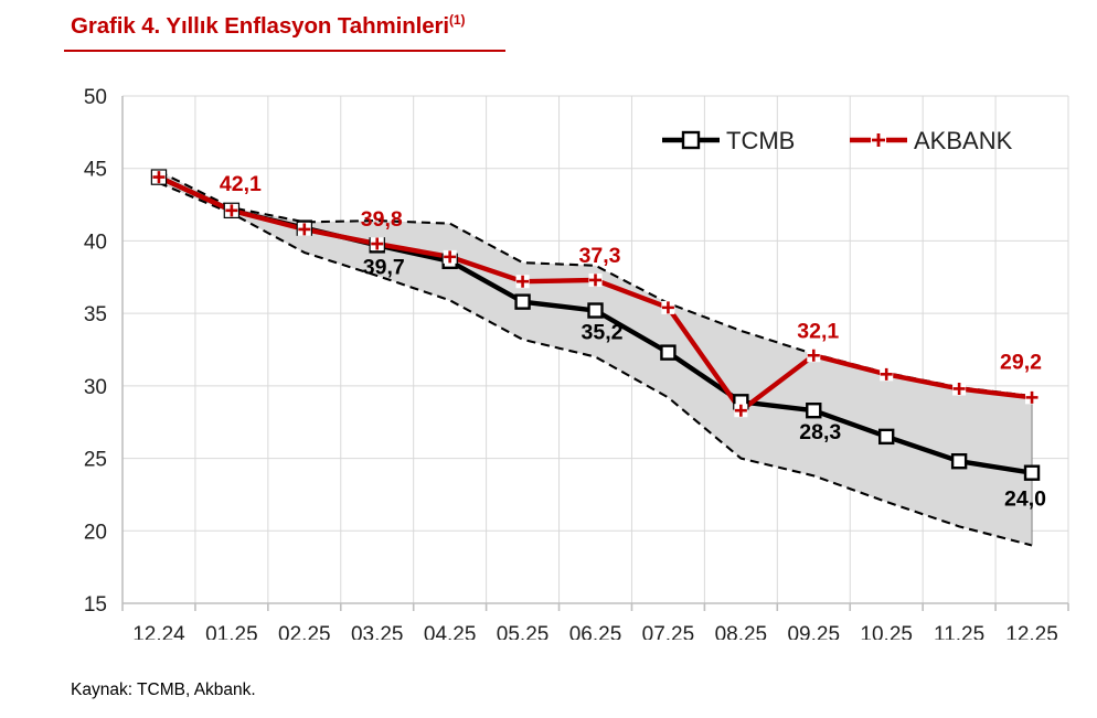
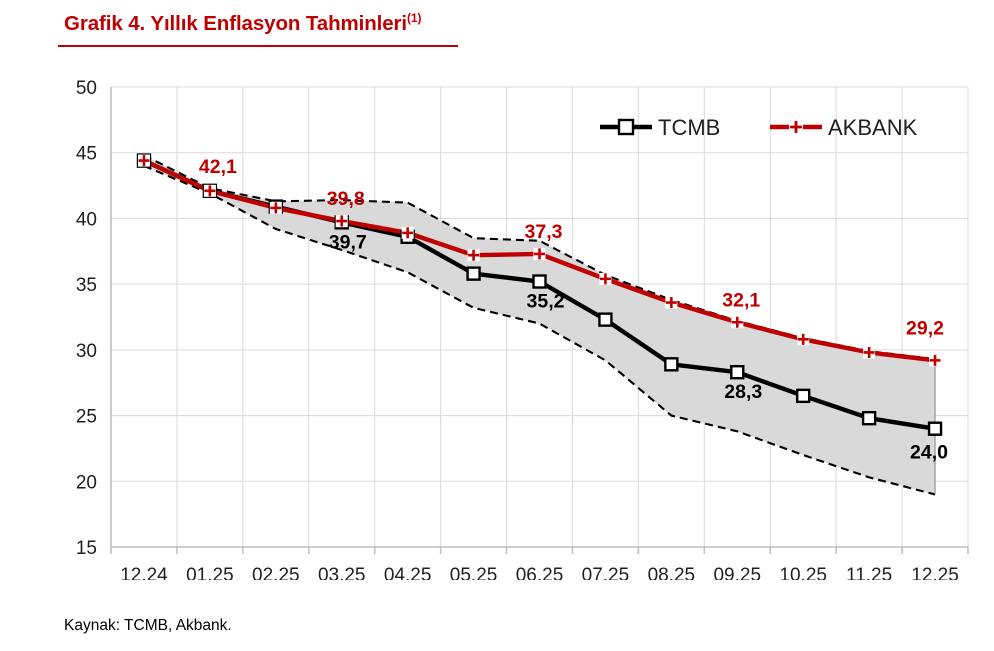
AKBANK/08.25: 28.3 -> 33.6
